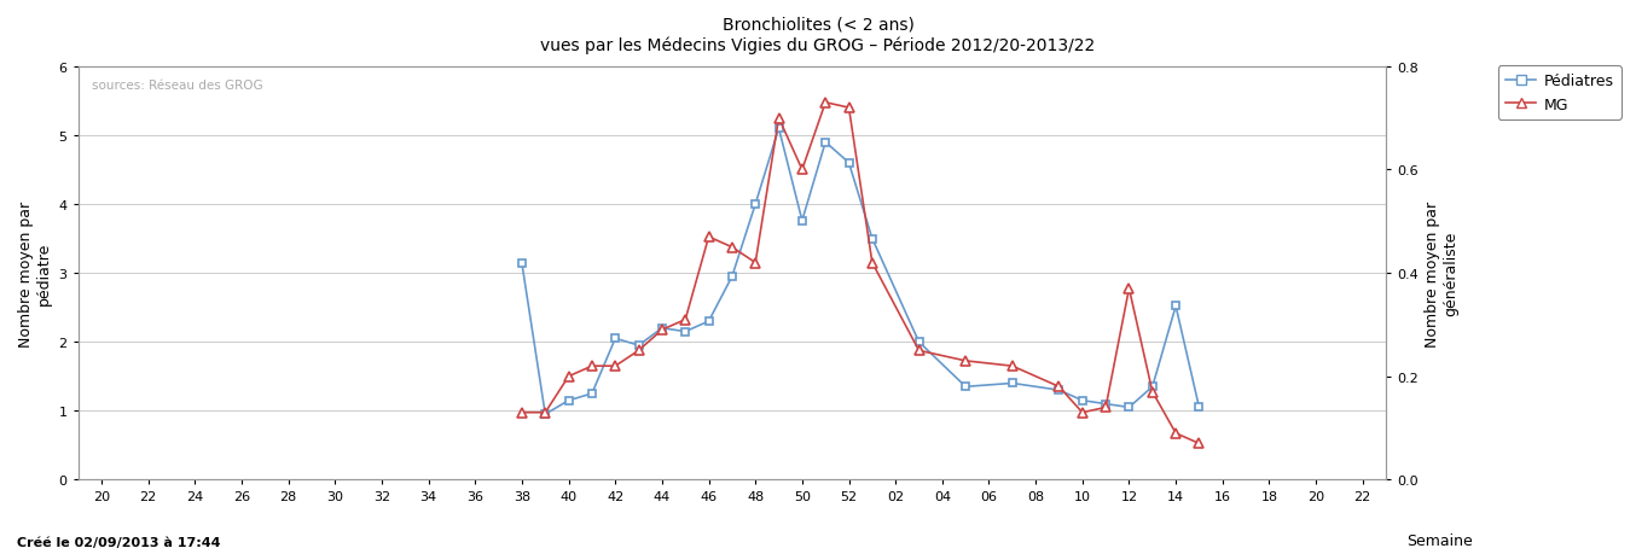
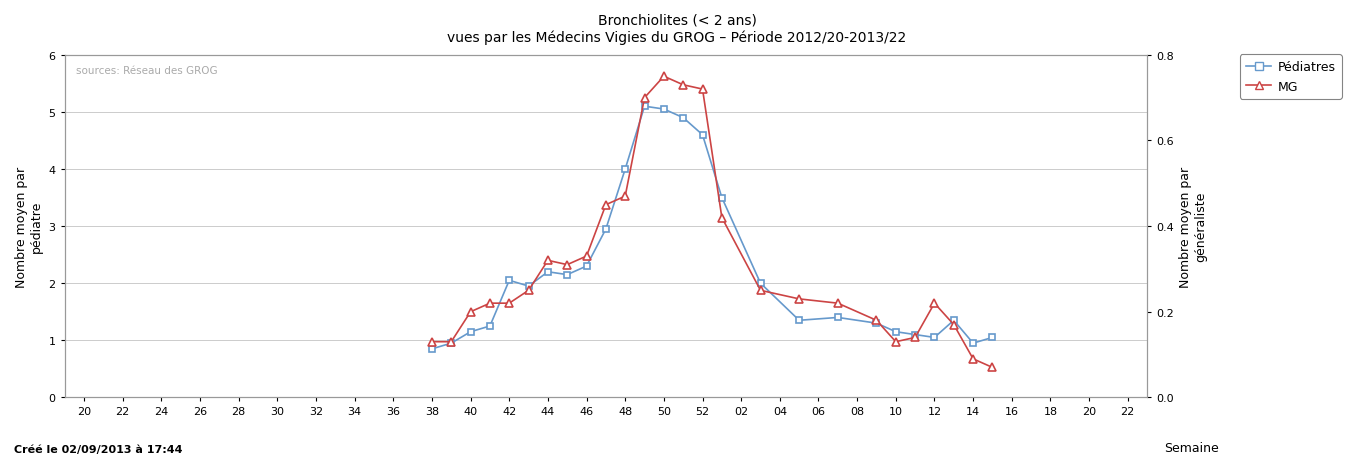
Pédiatres/38: 3.14 -> 0.85
MG/44: 0.29 -> 0.32
MG/46: 0.47 -> 0.33
MG/48: 0.42 -> 0.47
Pédiatres/50: 3.76 -> 5.05
MG/50: 0.60 -> 0.75
MG/12: 0.37 -> 0.22
Pédiatres/14: 2.52 -> 0.95
